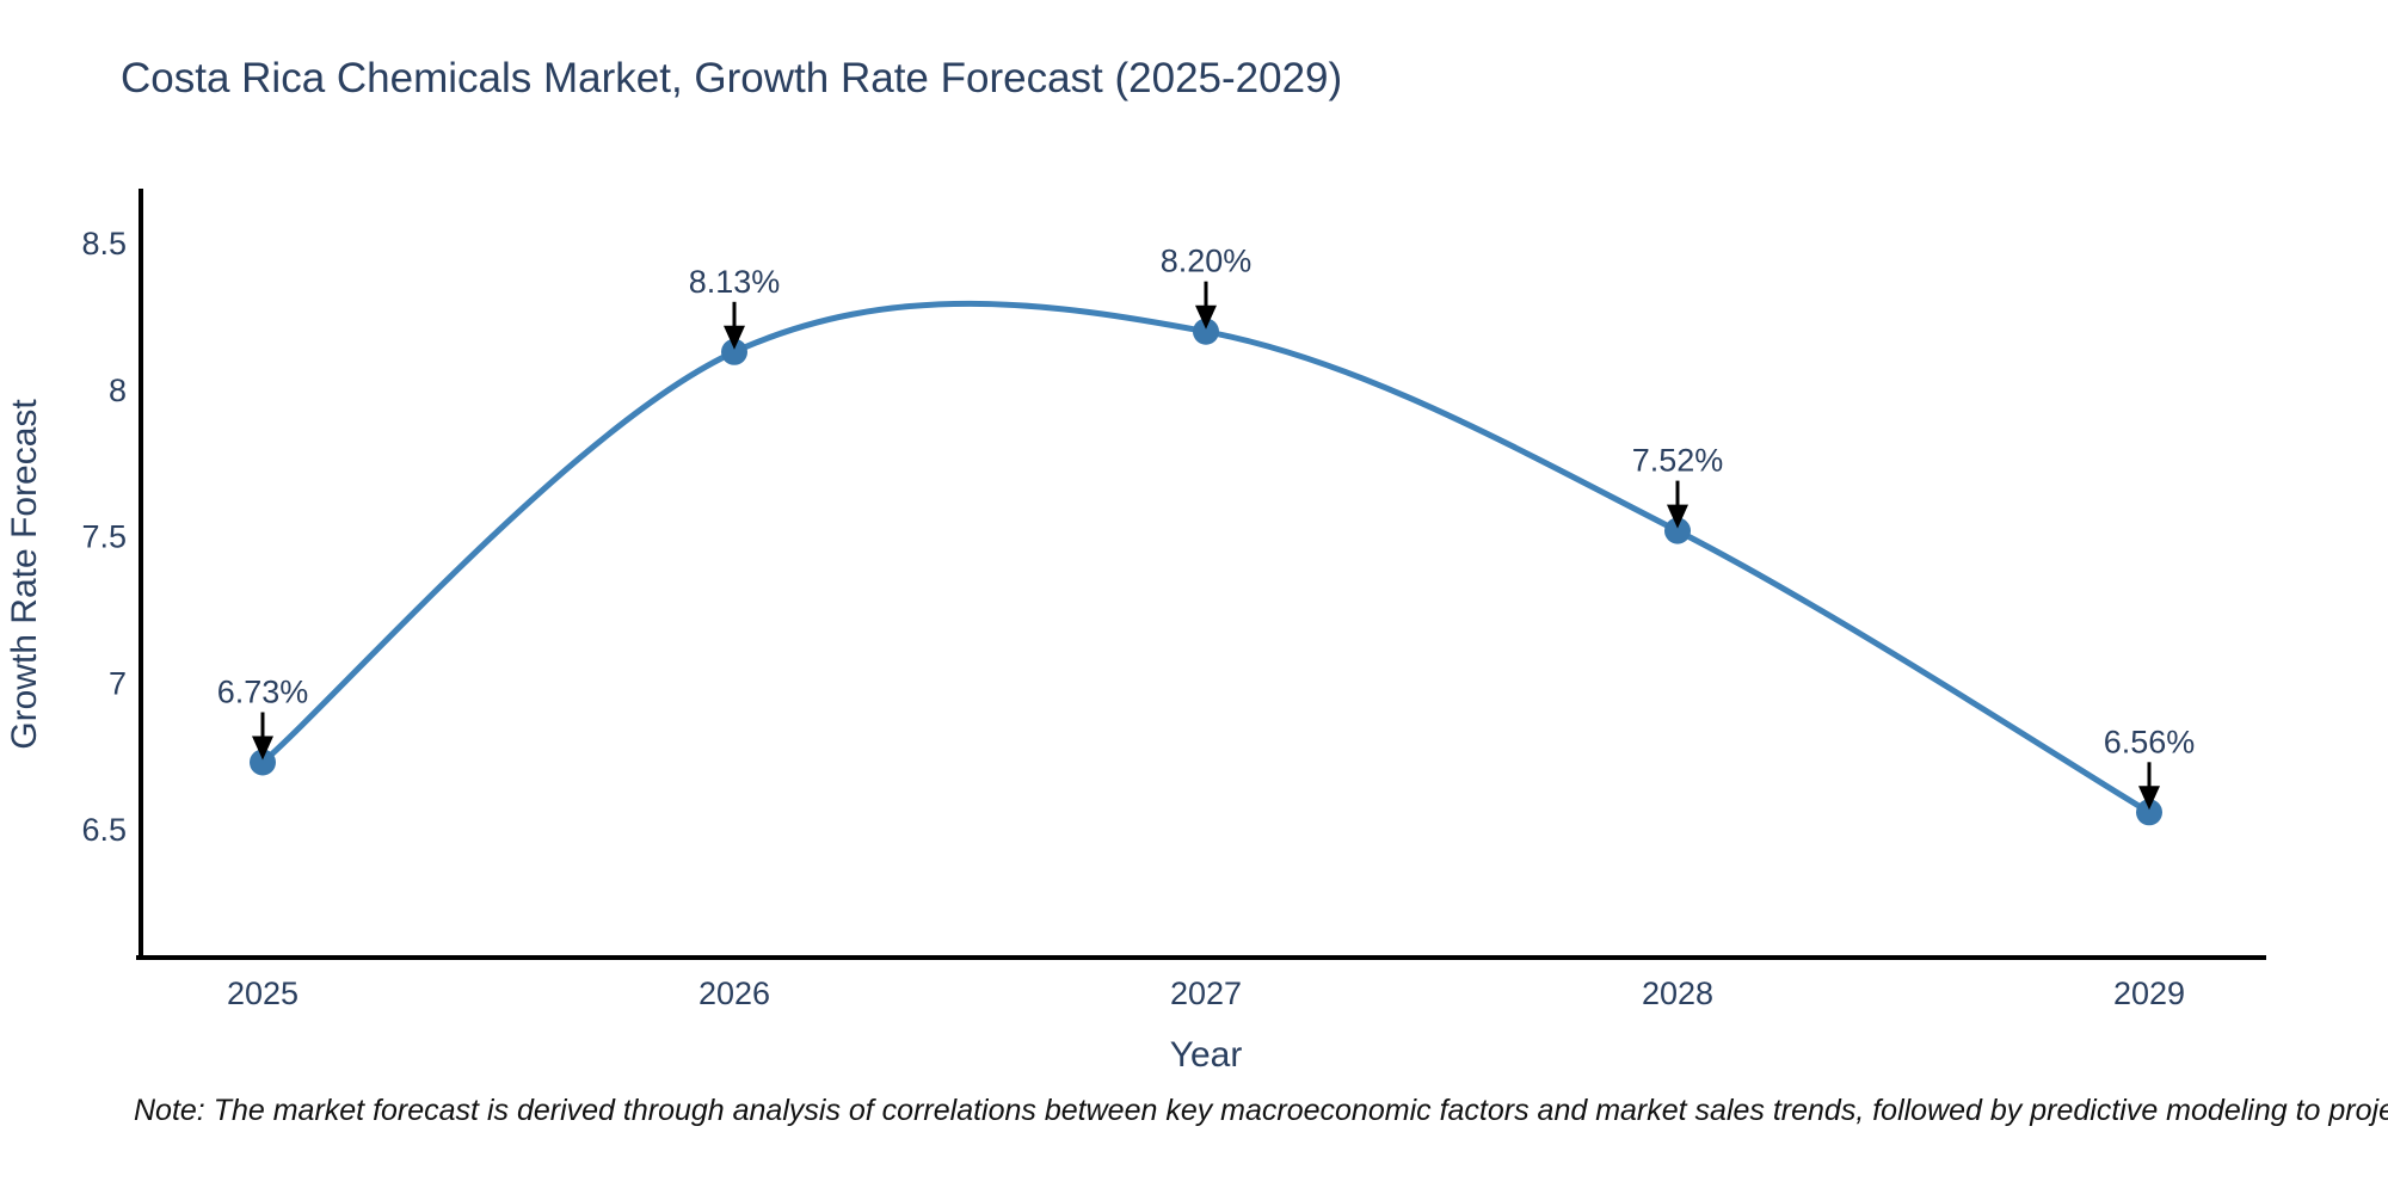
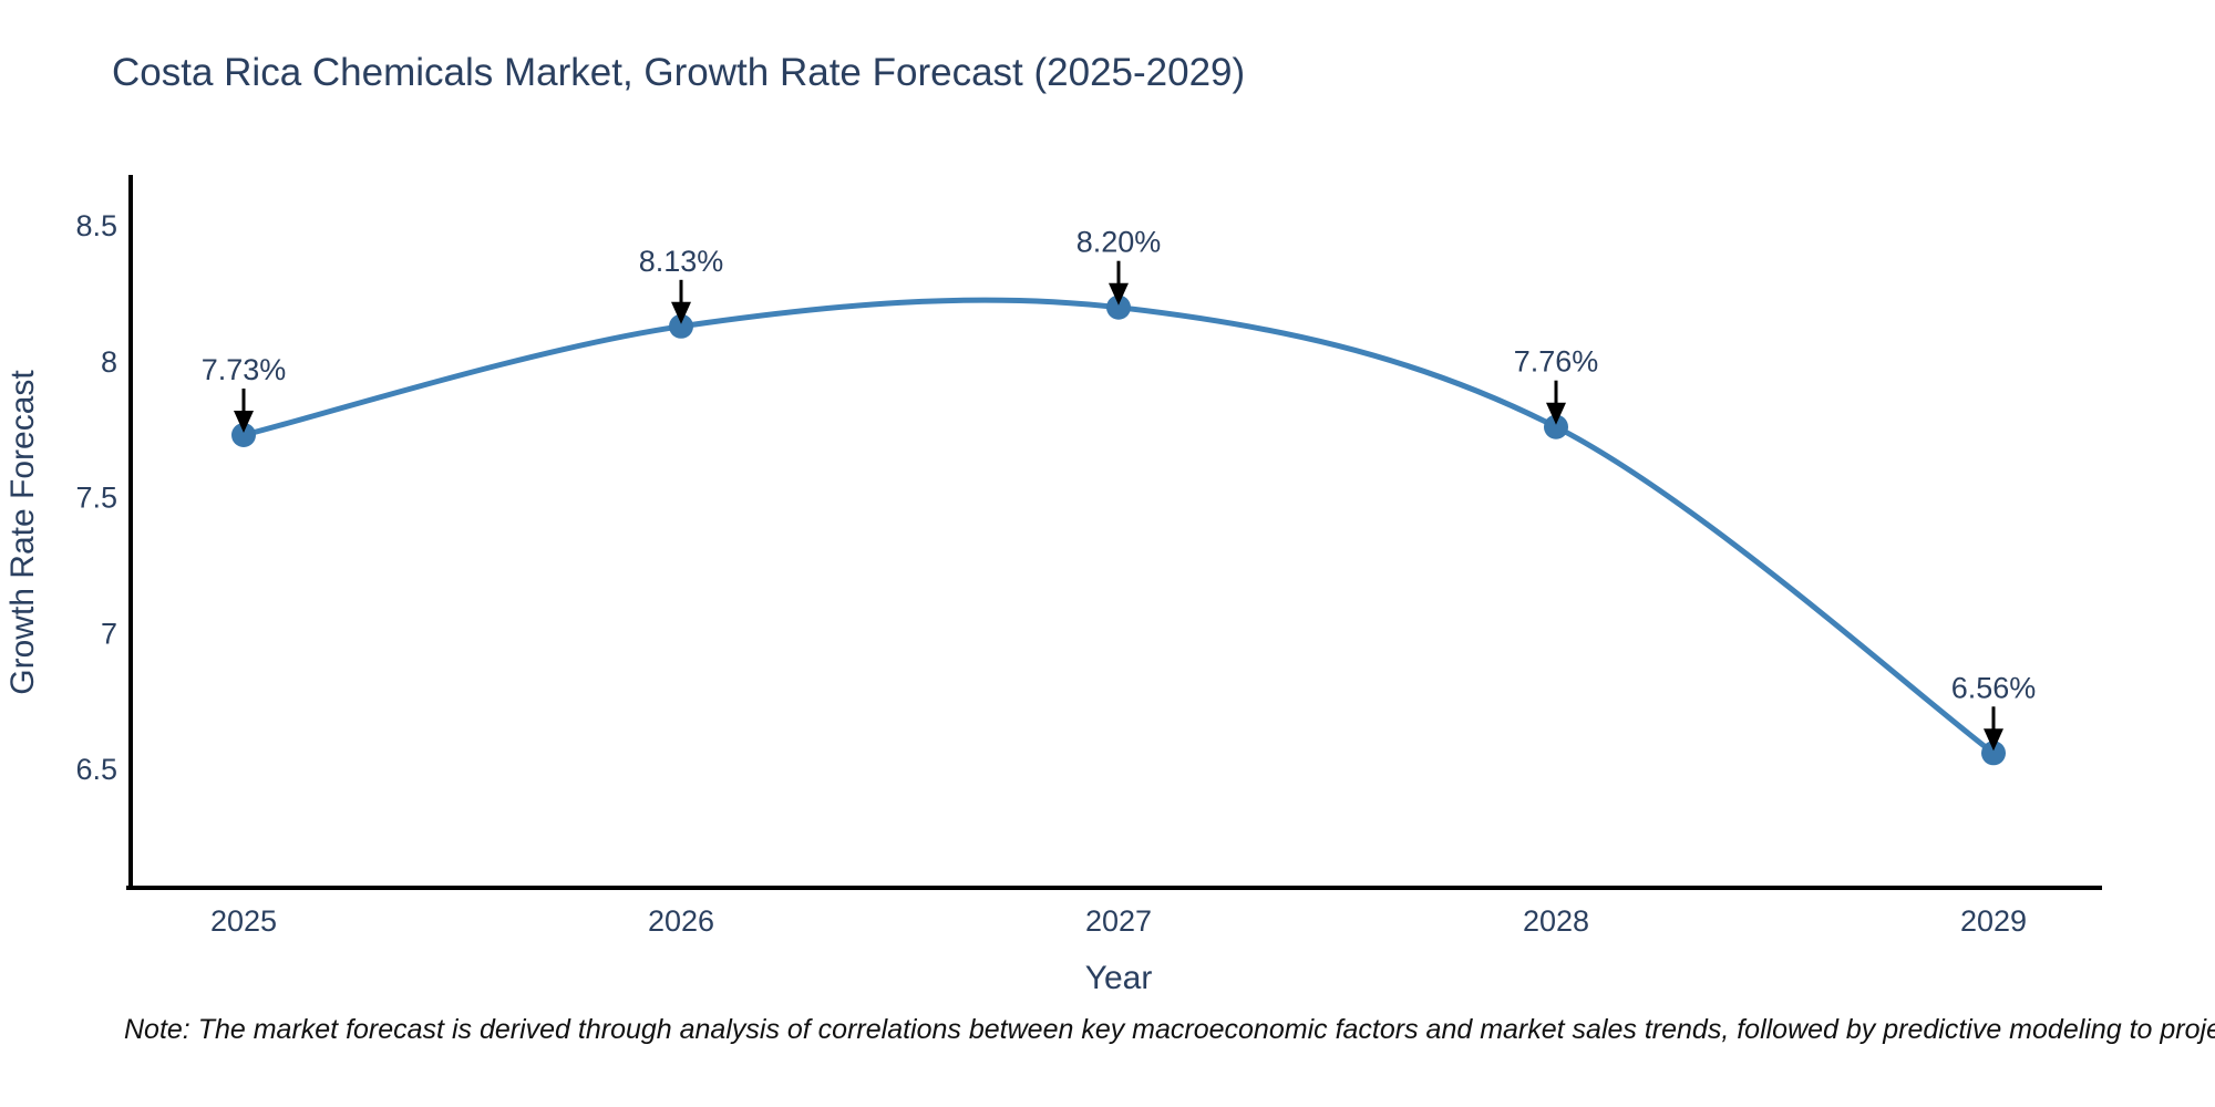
2025: 6.73% -> 7.73%
2028: 7.52% -> 7.76%
